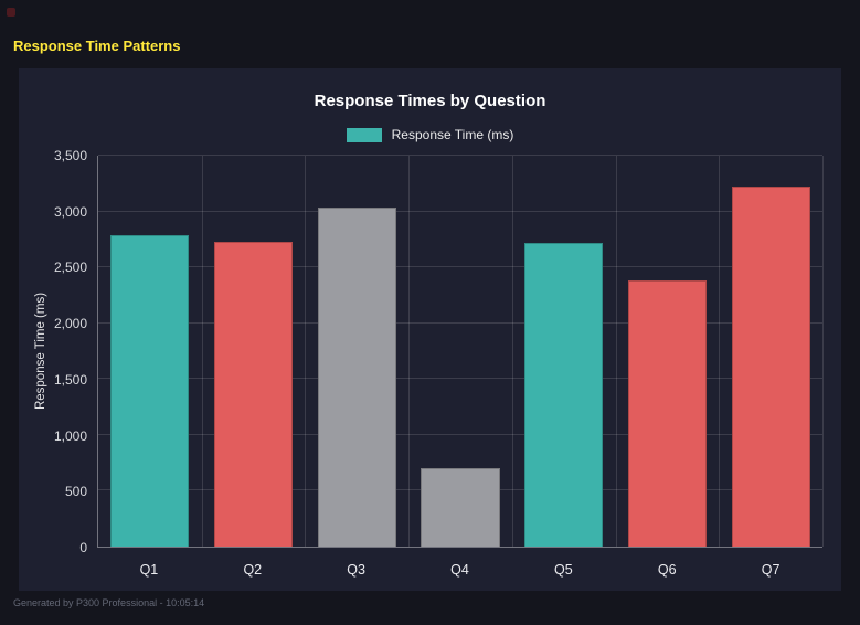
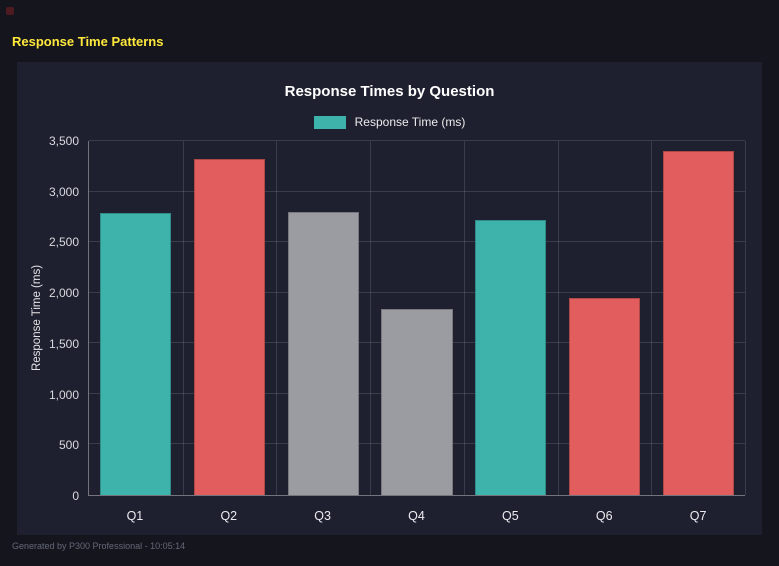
Q2: 2730 -> 3320
Q3: 3040 -> 2800
Q4: 700 -> 1840
Q6: 2380 -> 1950
Q7: 3220 -> 3400
